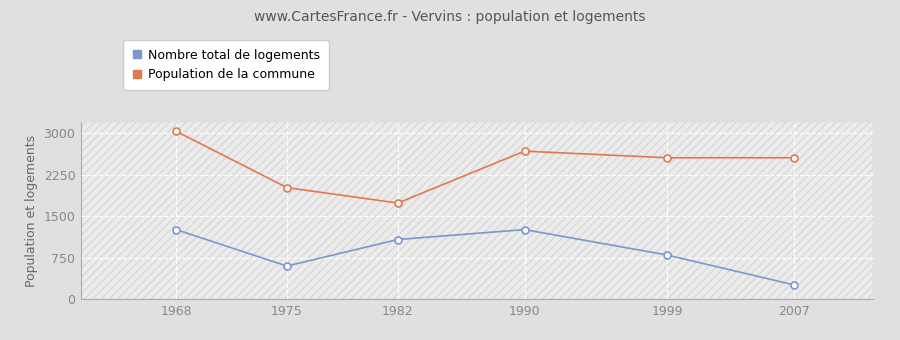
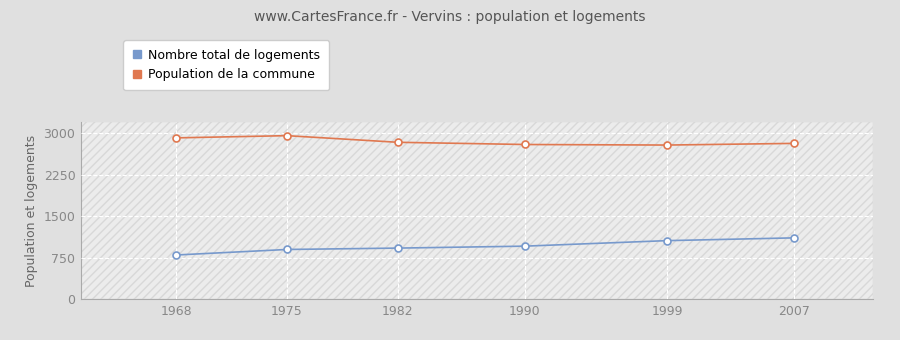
Nombre total de logements/1968: 1260 -> 800
Population de la commune/1968: 3040 -> 2920
Nombre total de logements/1975: 600 -> 900
Population de la commune/1975: 2020 -> 2960
Nombre total de logements/1982: 1080 -> 920
Population de la commune/1982: 1740 -> 2840
Nombre total de logements/1990: 1260 -> 960
Population de la commune/1990: 2680 -> 2800
Nombre total de logements/1999: 800 -> 1060
Population de la commune/1999: 2560 -> 2790
Nombre total de logements/2007: 260 -> 1110
Population de la commune/2007: 2560 -> 2820
